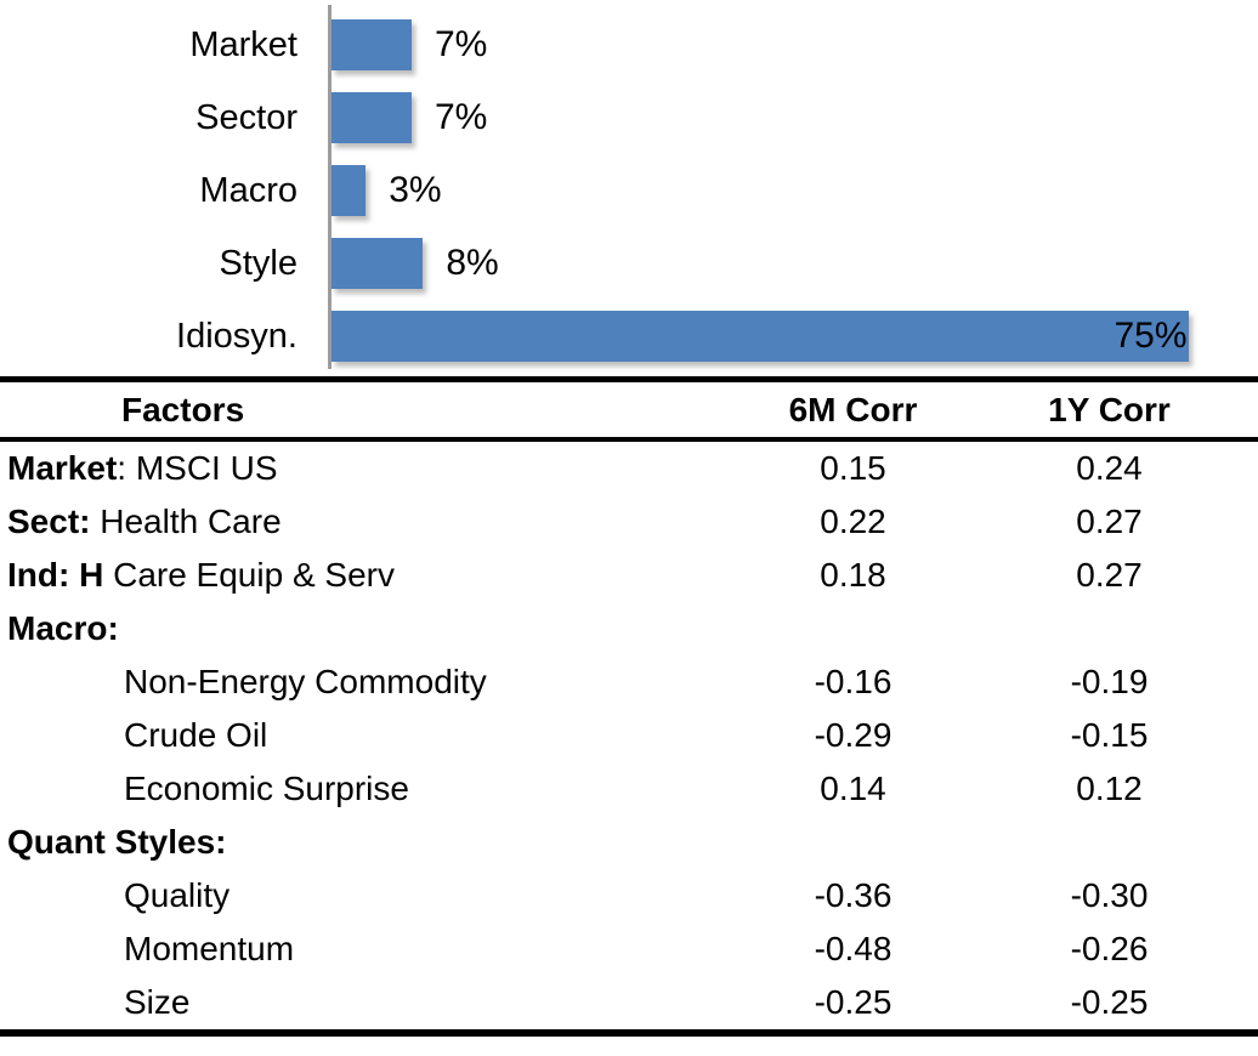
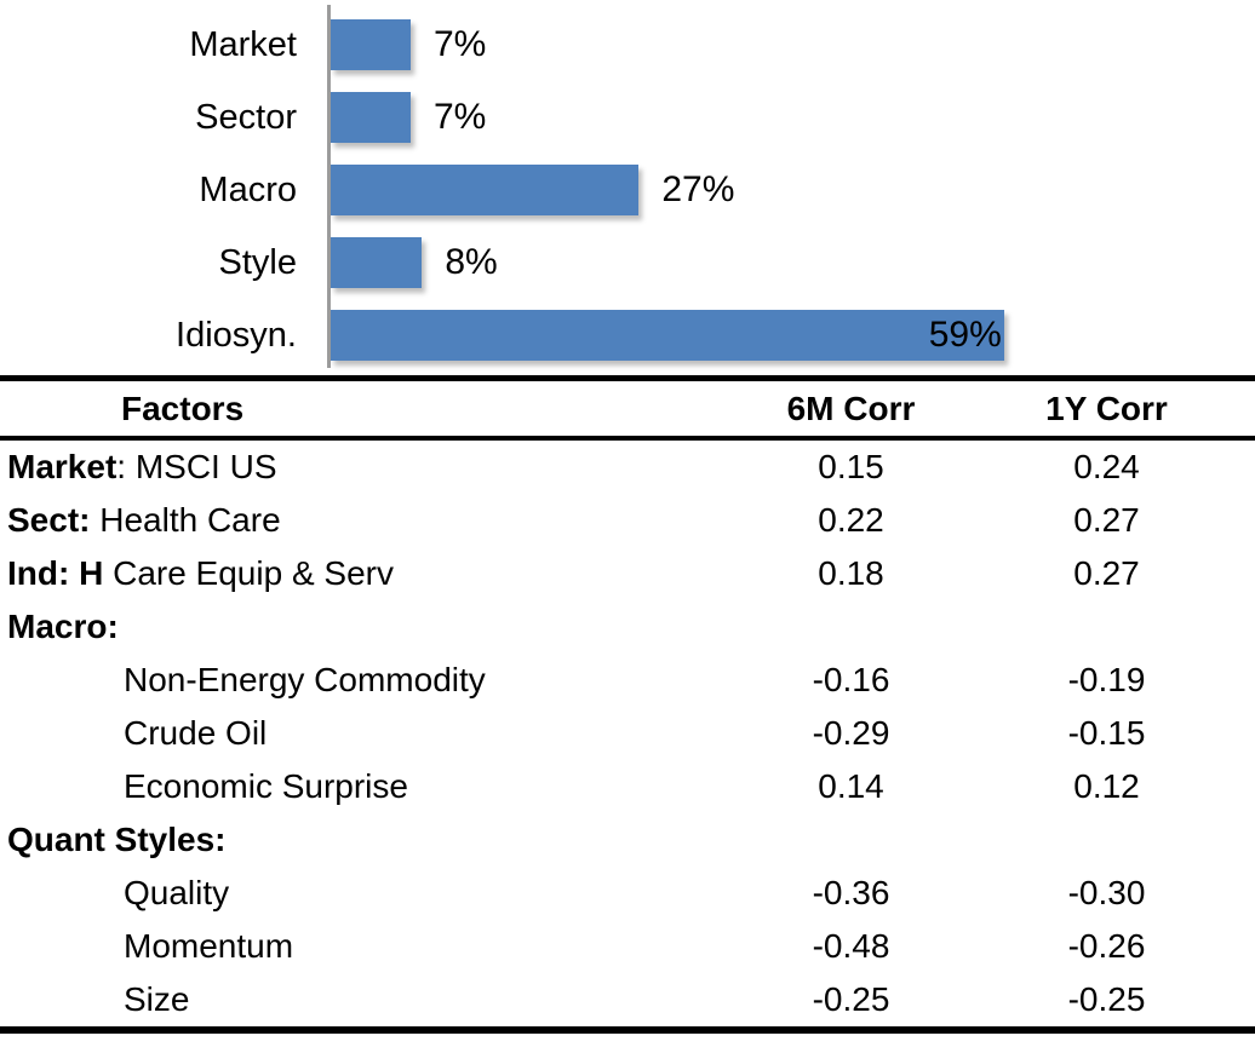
Macro: 3% -> 27%
Idiosyn.: 75% -> 59%
